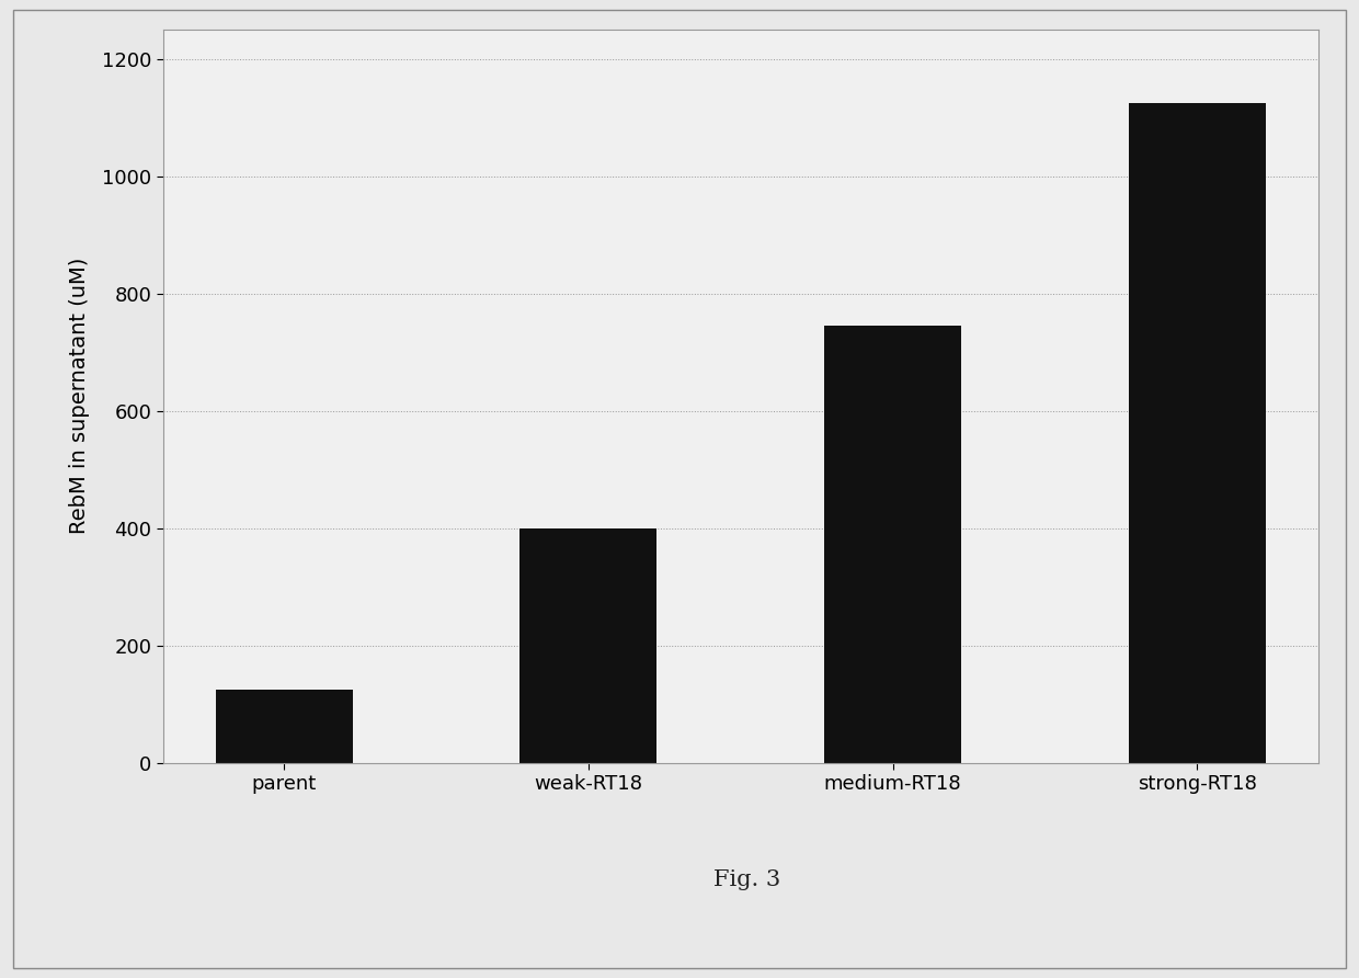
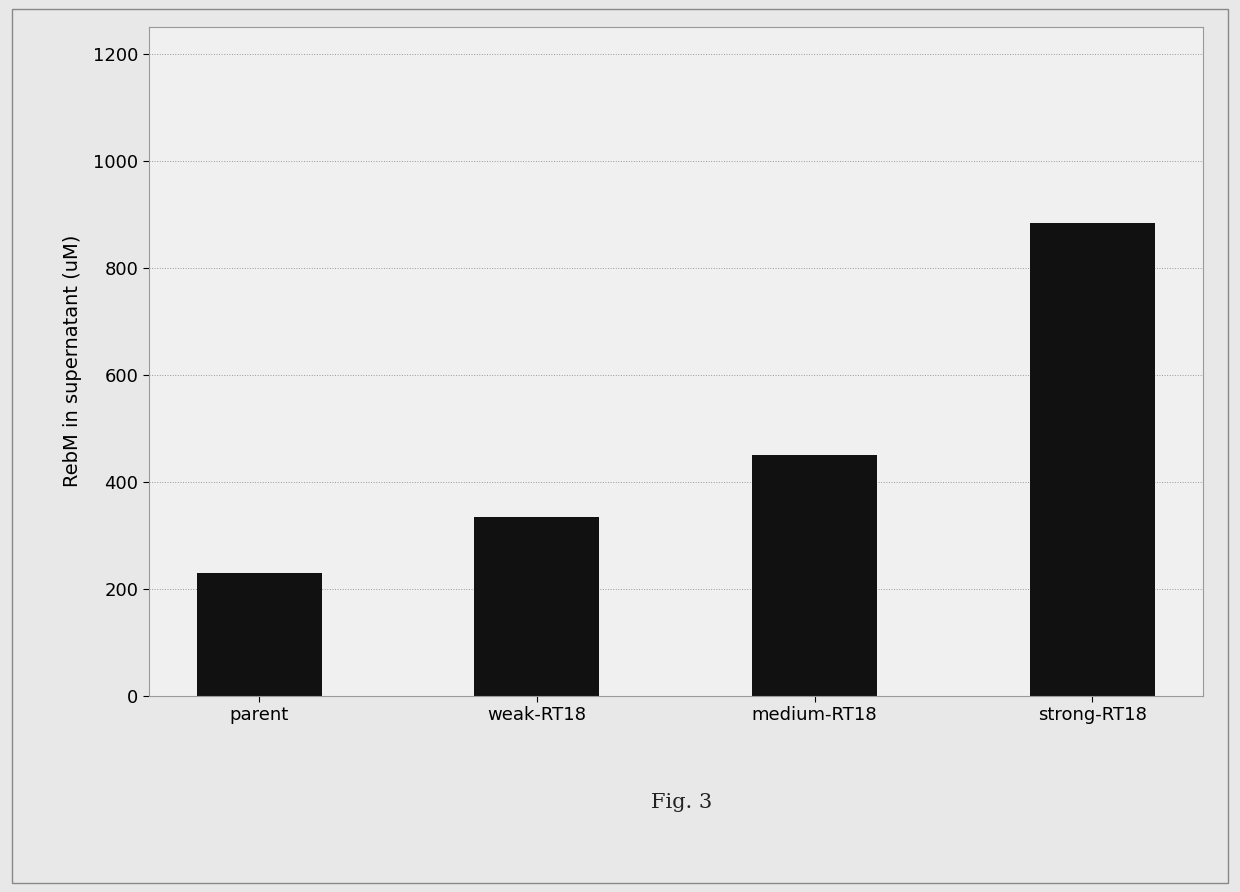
parent: 125 -> 230
weak-RT18: 400 -> 334
medium-RT18: 745 -> 450
strong-RT18: 1125 -> 884
